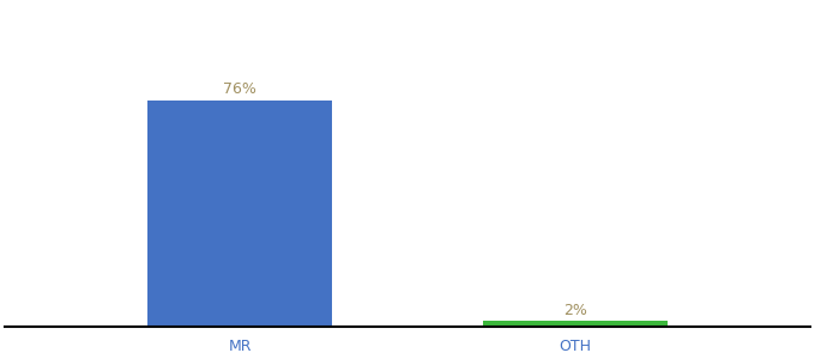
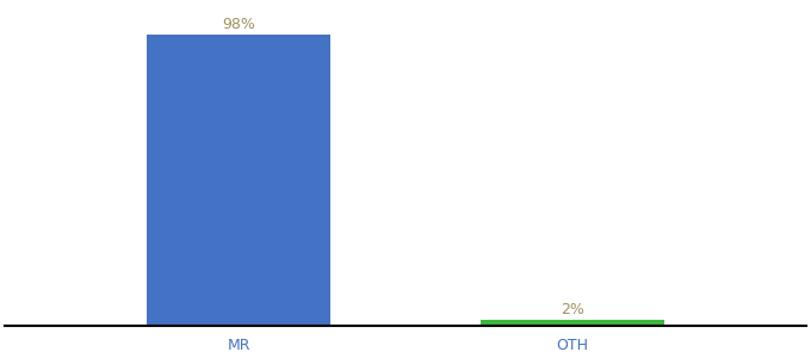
MR: 76% -> 98%
